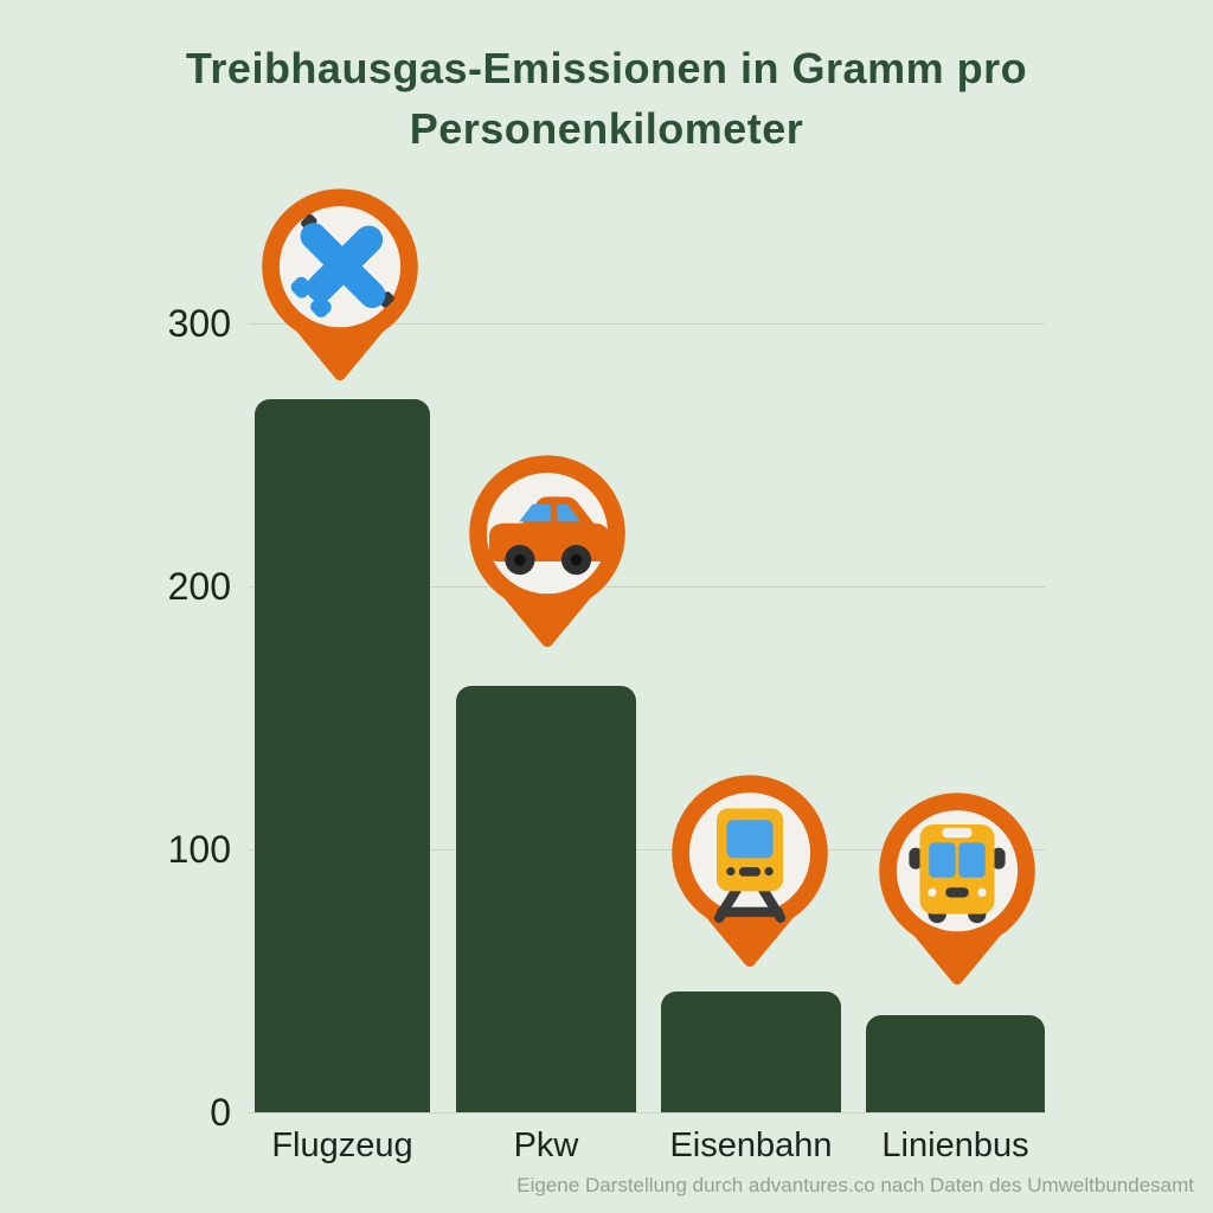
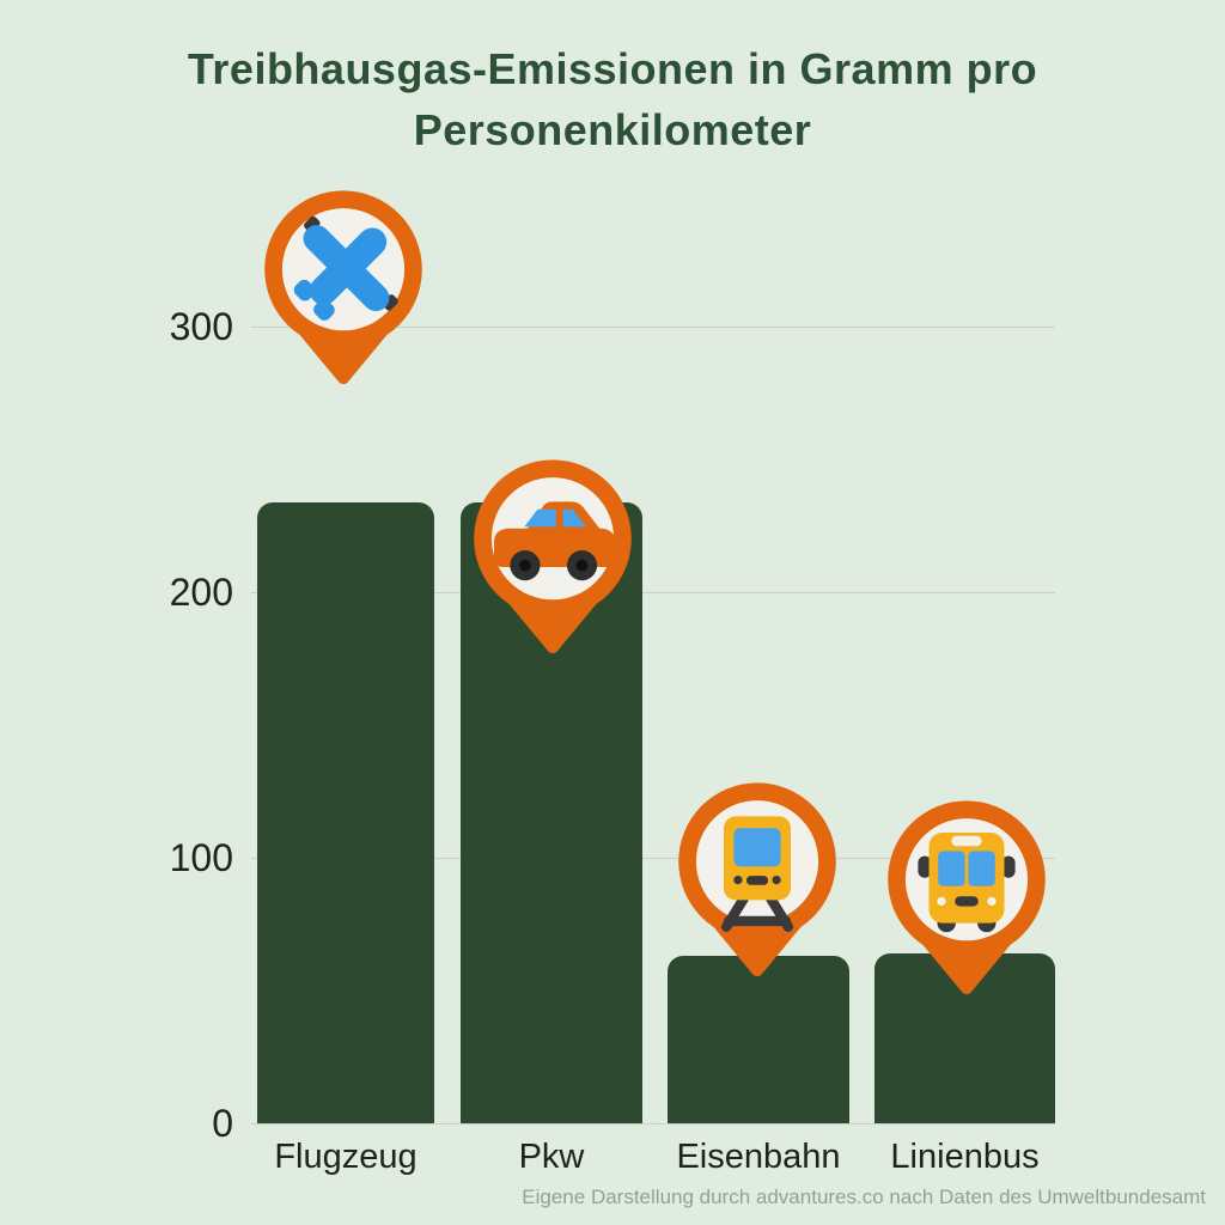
Flugzeug: 271 -> 234
Pkw: 162 -> 234
Eisenbahn: 46 -> 63
Linienbus: 37 -> 64
